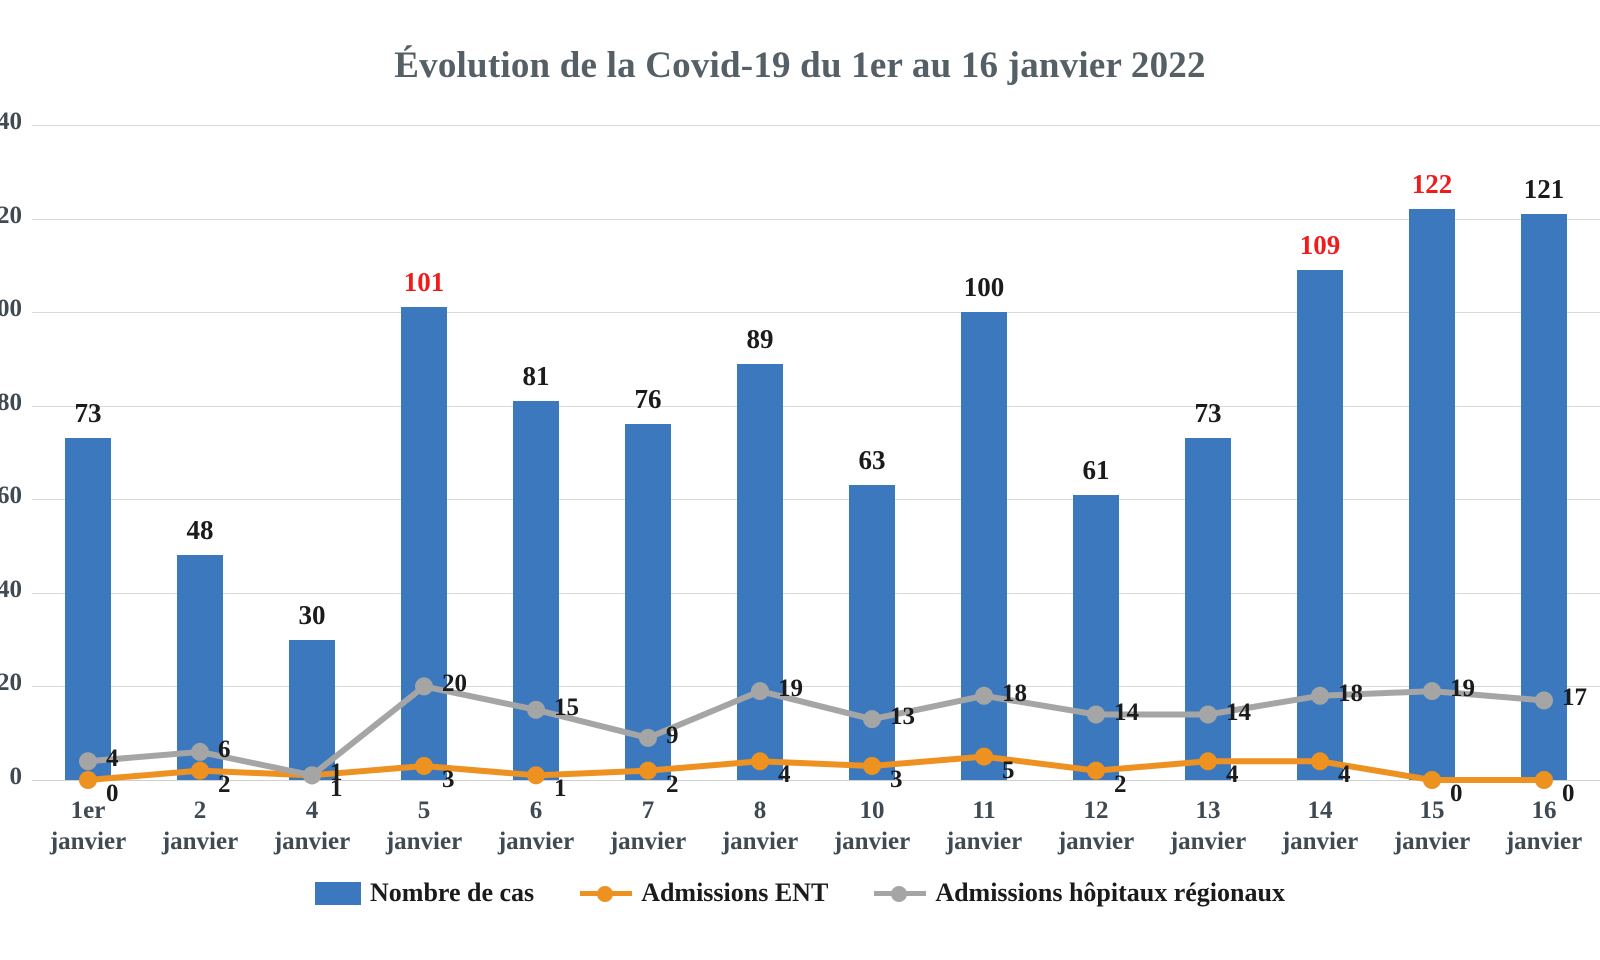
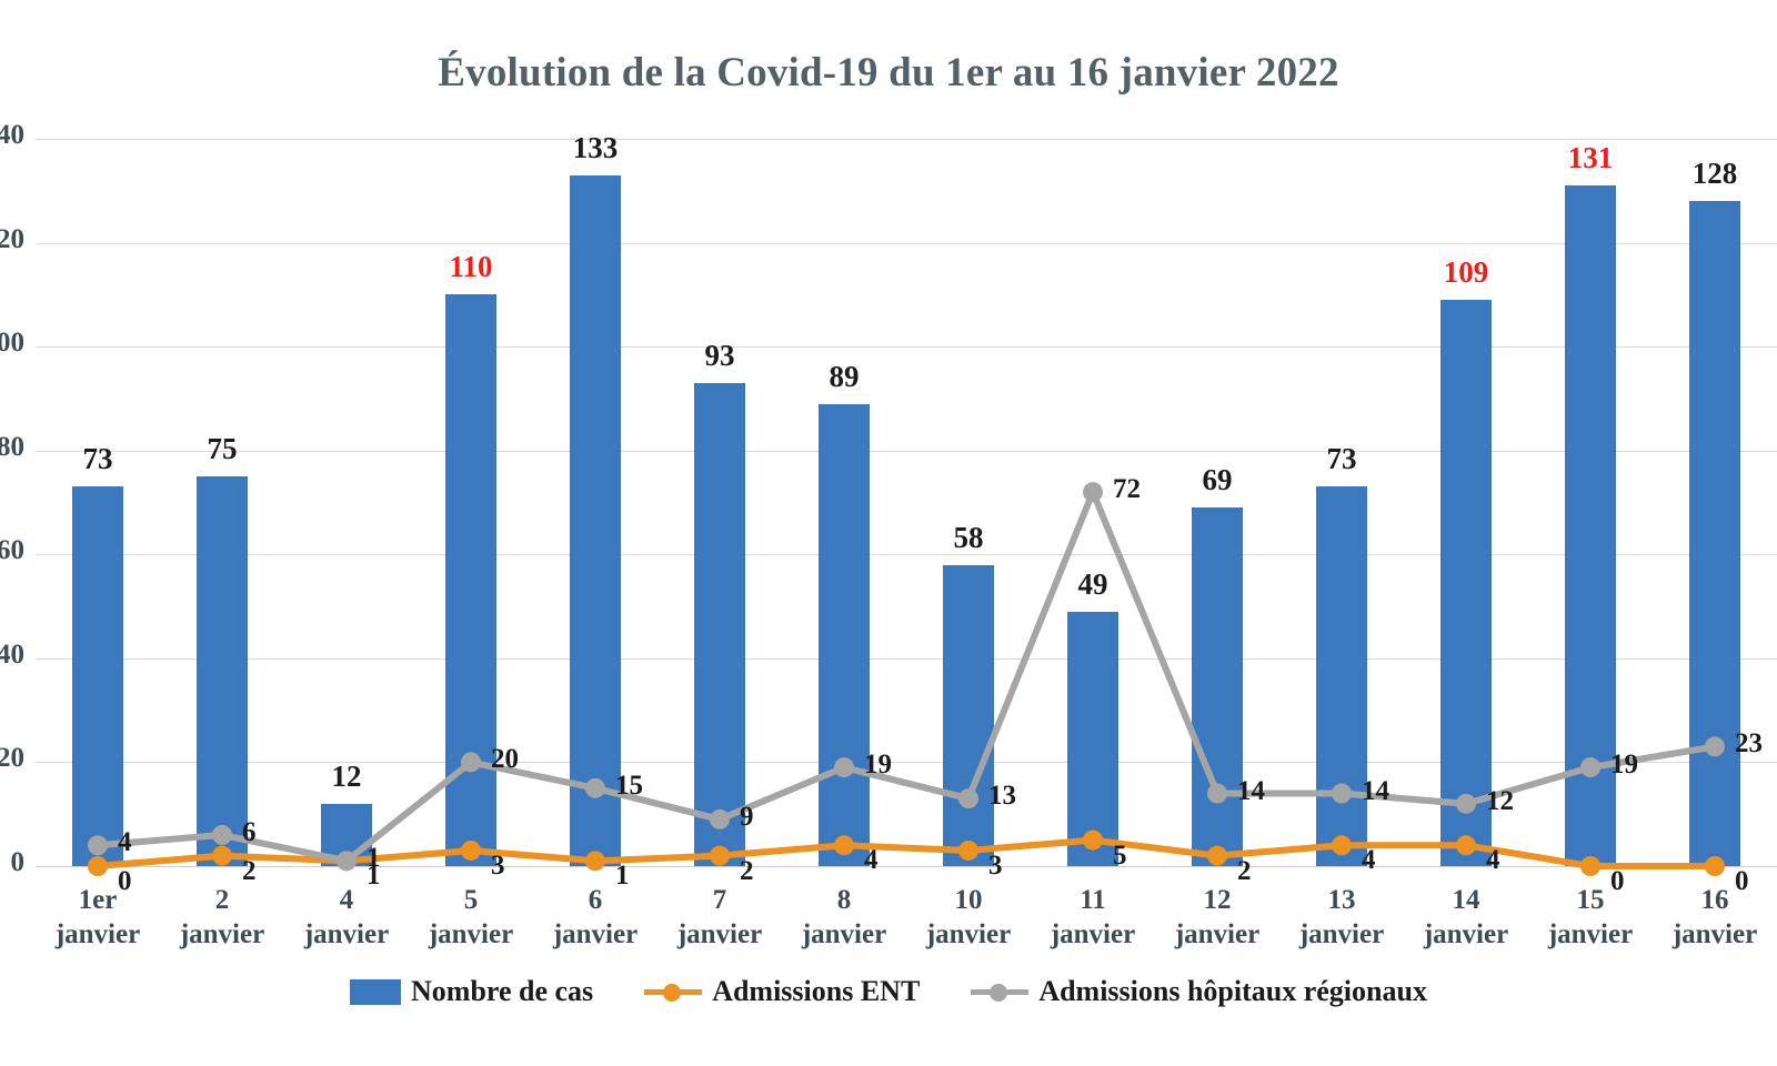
Nombre de cas/2 janvier: 48 -> 75
Nombre de cas/4 janvier: 30 -> 12
Nombre de cas/5 janvier: 101 -> 110
Nombre de cas/6 janvier: 81 -> 133
Nombre de cas/7 janvier: 76 -> 93
Nombre de cas/10 janvier: 63 -> 58
Nombre de cas/11 janvier: 100 -> 49
Admissions hôpitaux régionaux/11 janvier: 18 -> 72
Nombre de cas/12 janvier: 61 -> 69
Admissions hôpitaux régionaux/14 janvier: 18 -> 12
Nombre de cas/15 janvier: 122 -> 131
Nombre de cas/16 janvier: 121 -> 128
Admissions hôpitaux régionaux/16 janvier: 17 -> 23
